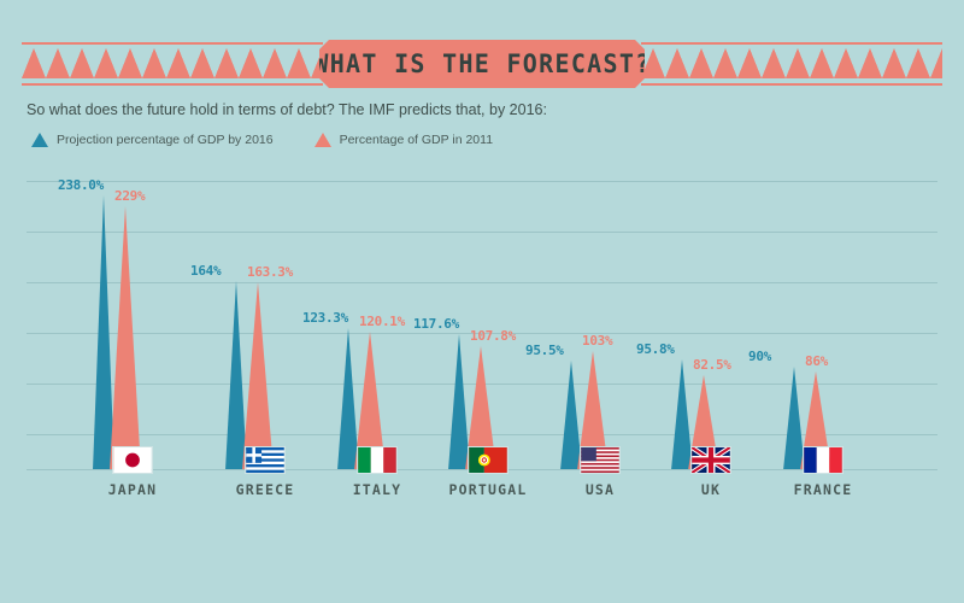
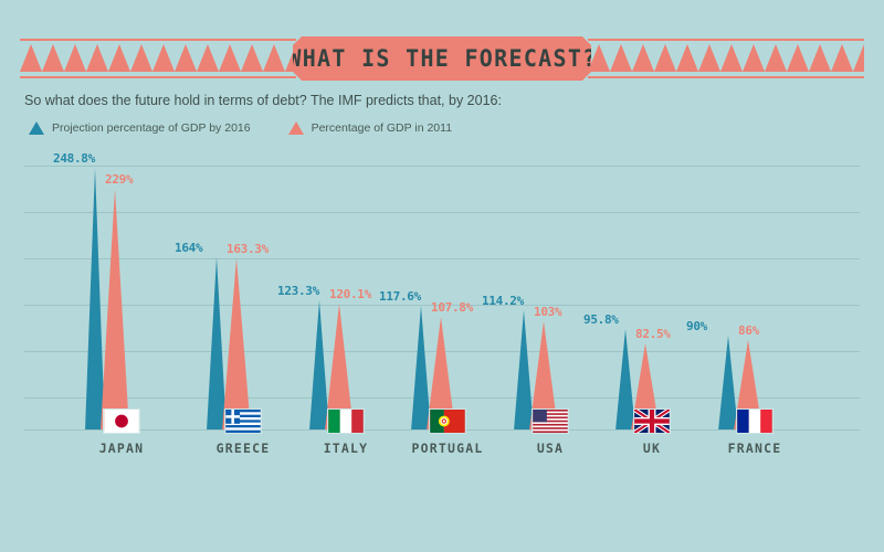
Projection percentage of GDP by 2016/JAPAN: 238.0% -> 248.8%
Projection percentage of GDP by 2016/USA: 95.5% -> 114.2%
